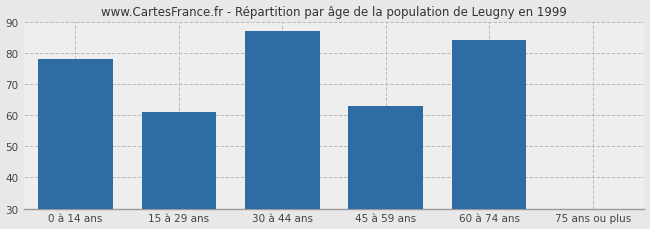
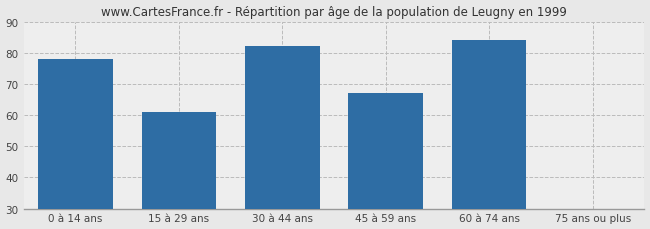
30 à 44 ans: 87 -> 82
45 à 59 ans: 63 -> 67
